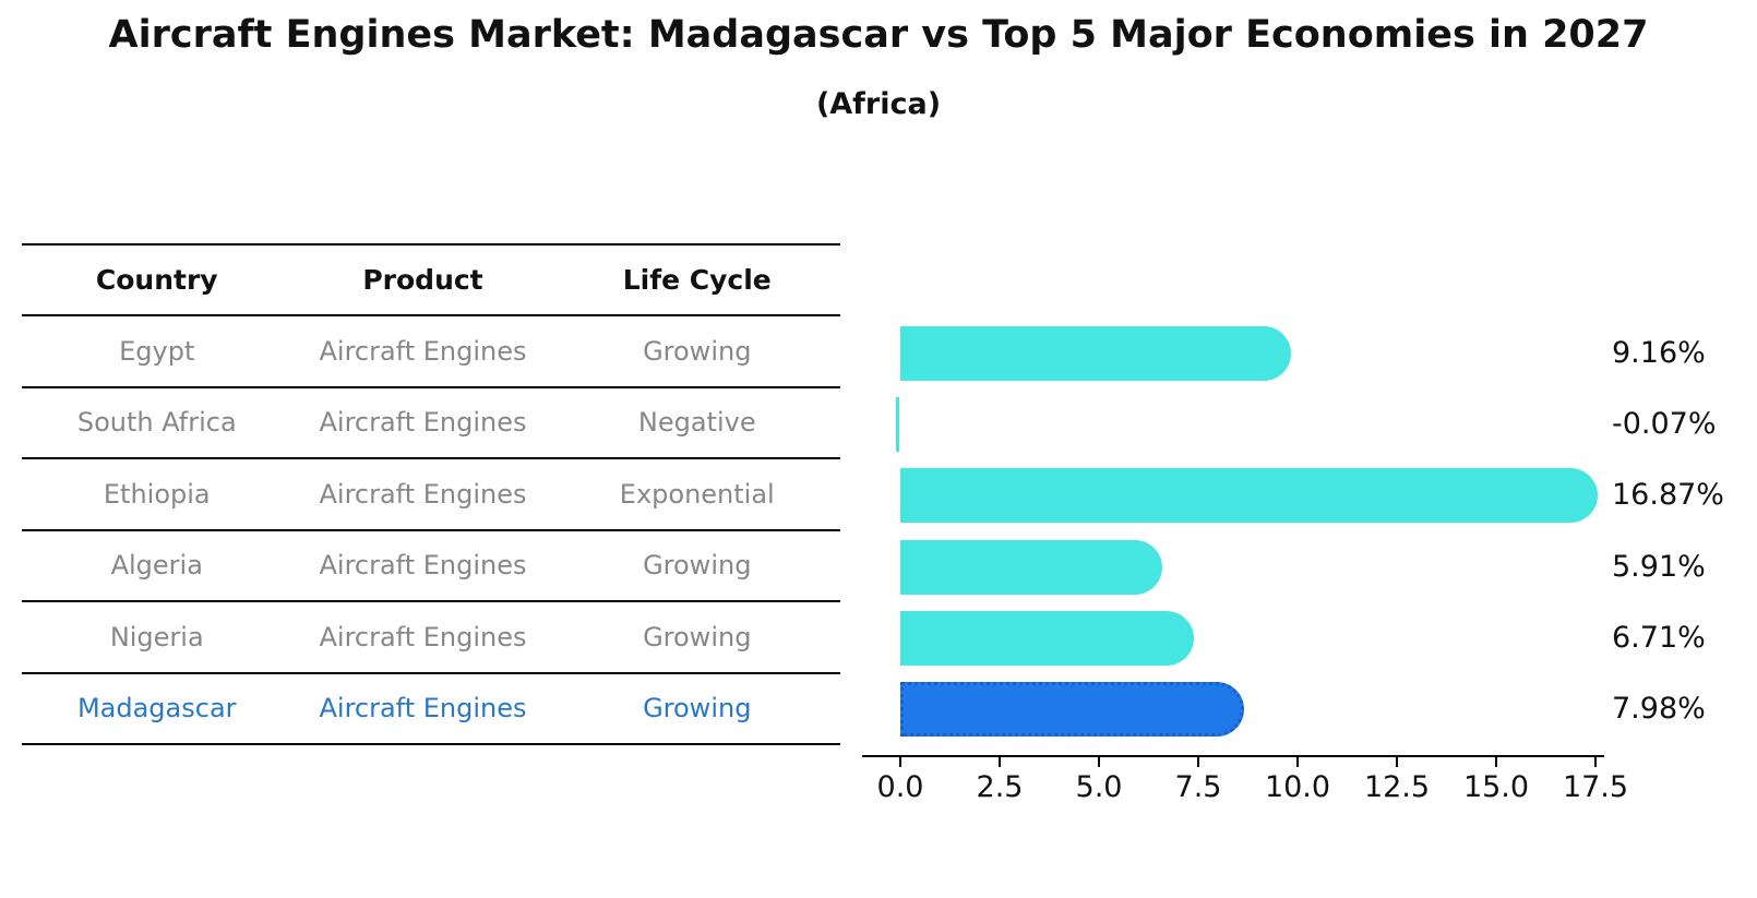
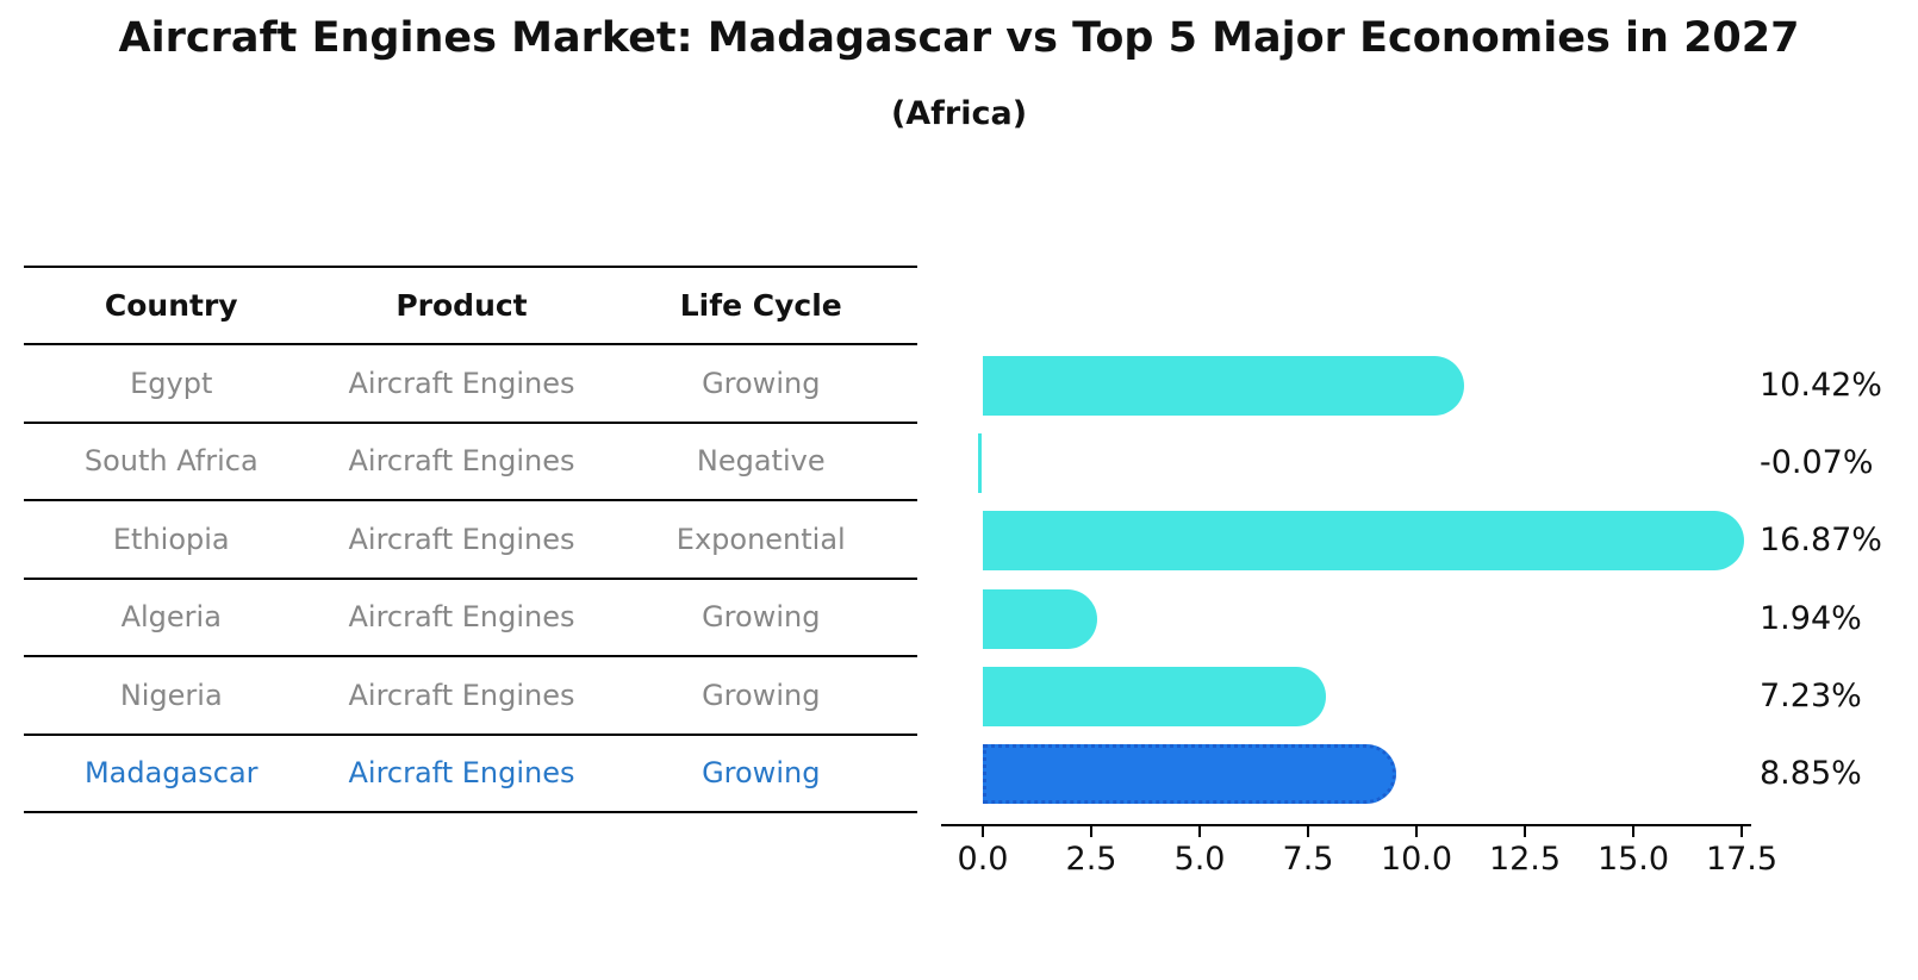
Egypt: 9.16% -> 10.42%
Algeria: 5.91% -> 1.94%
Nigeria: 6.71% -> 7.23%
Madagascar: 7.98% -> 8.85%
